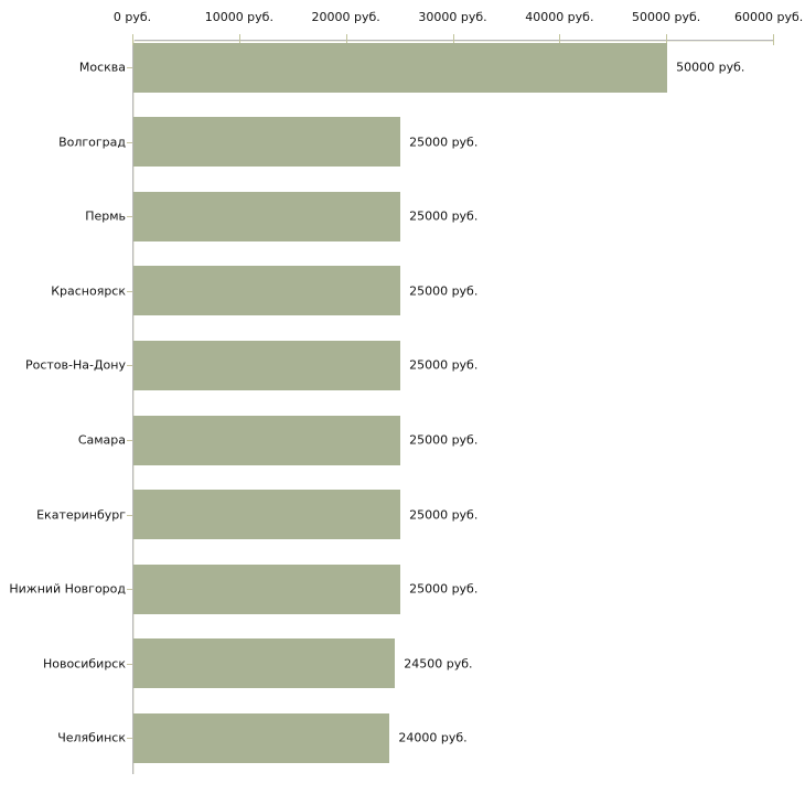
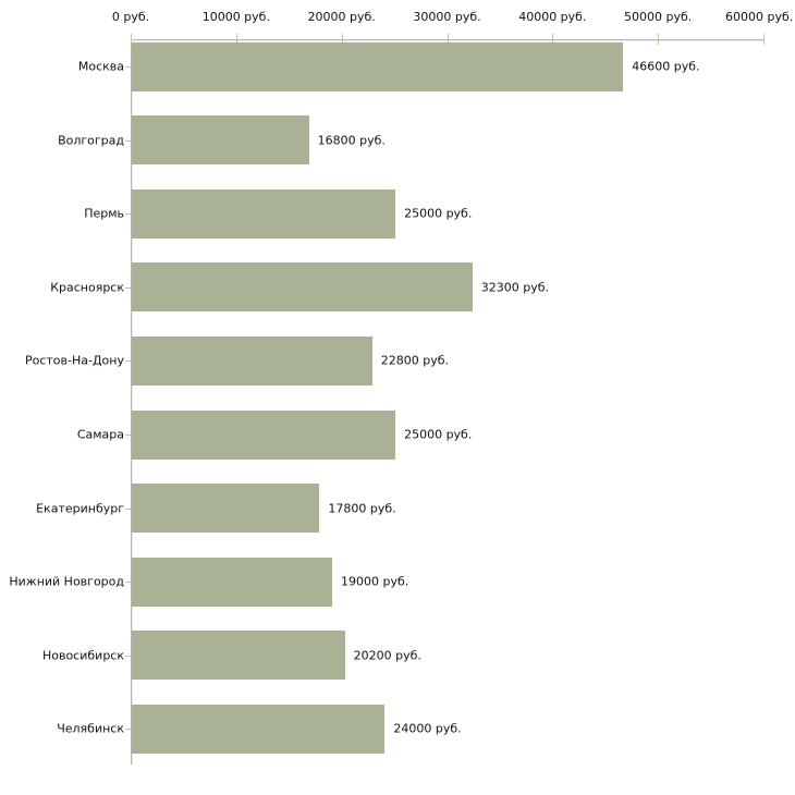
Москва: 50000 -> 46600
Волгоград: 25000 -> 16800
Красноярск: 25000 -> 32300
Ростов-На-Дону: 25000 -> 22800
Екатеринбург: 25000 -> 17800
Нижний Новгород: 25000 -> 19000
Новосибирск: 24500 -> 20200
